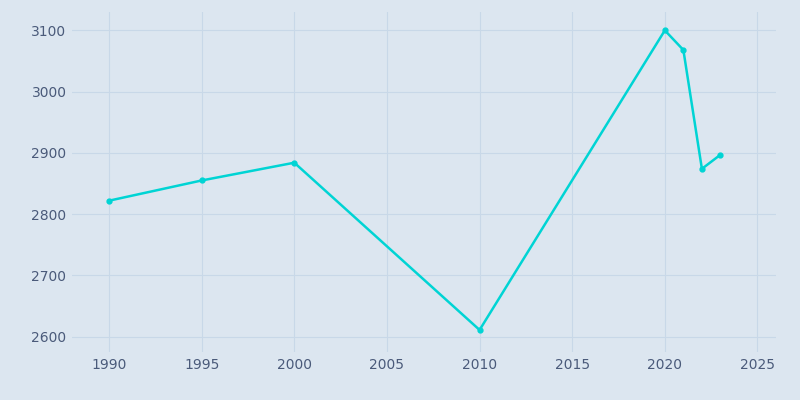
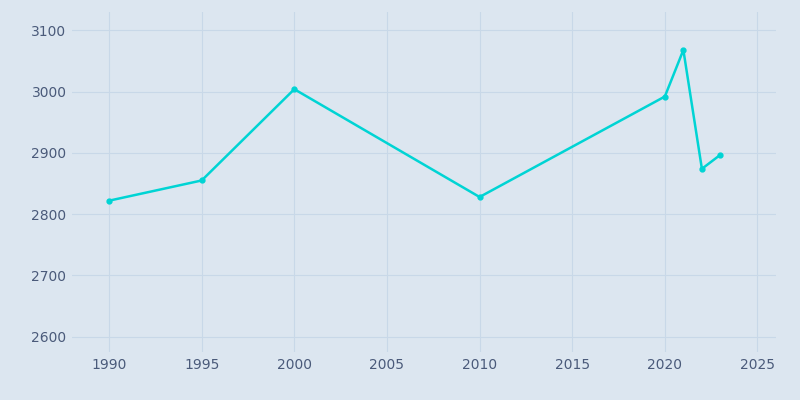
2000: 2884 -> 3004
2010: 2611 -> 2828
2020: 3100 -> 2992
